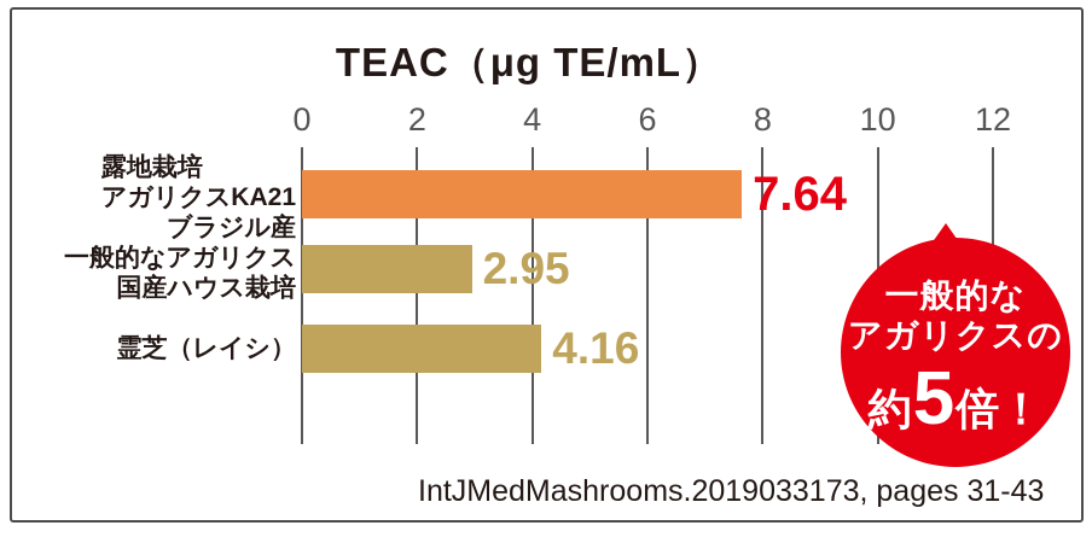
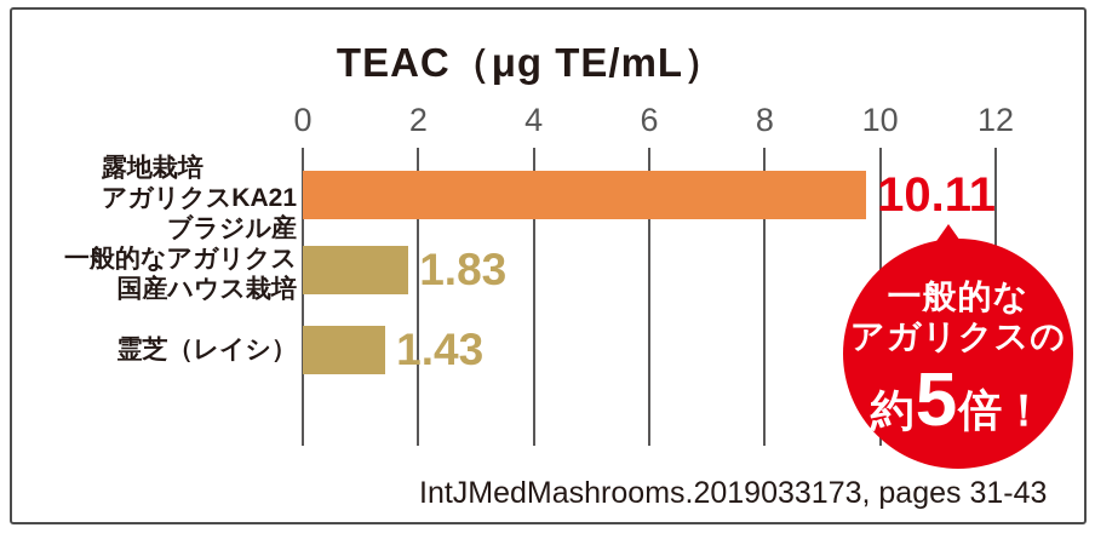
露地栽培 アガリクスKA21 ブラジル産: 7.64 -> 10.11
一般的なアガリクス 国産ハウス栽培: 2.95 -> 1.83
霊芝（レイシ）: 4.16 -> 1.43
